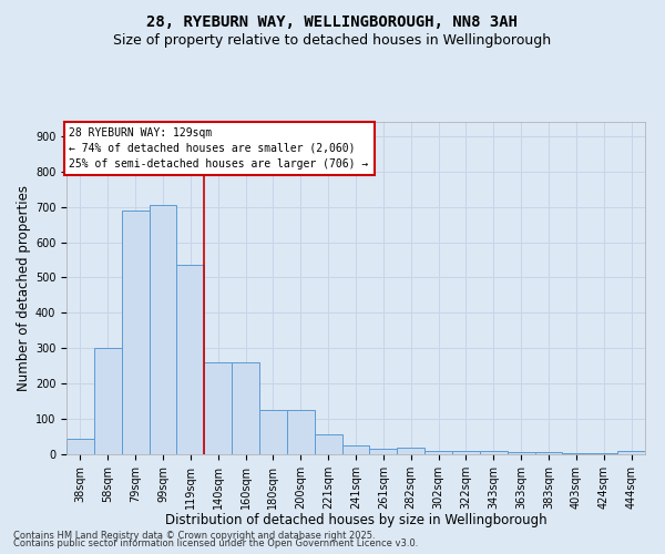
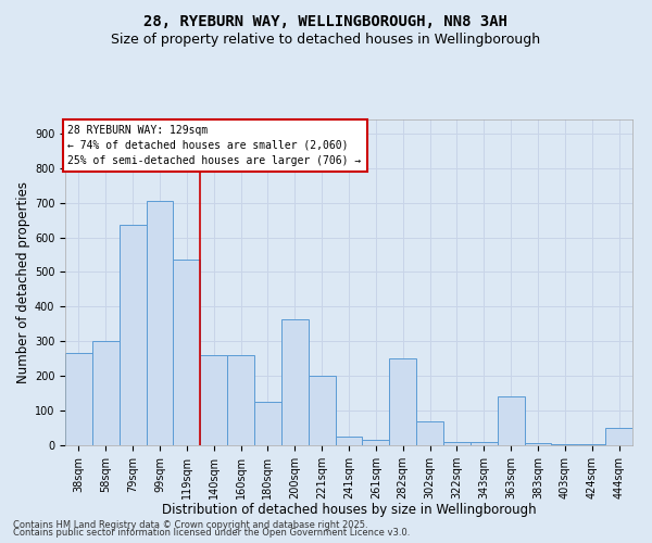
38sqm: 45 -> 265
79sqm: 690 -> 635
200sqm: 125 -> 365
221sqm: 55 -> 200
282sqm: 20 -> 250
302sqm: 8 -> 70
363sqm: 5 -> 140
444sqm: 8 -> 50
